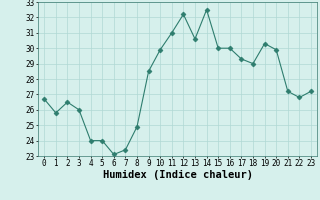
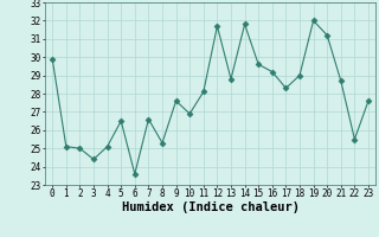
0: 26.7 -> 29.9
1: 25.8 -> 25.1
2: 26.5 -> 25.0
3: 26.0 -> 24.4
4: 24.0 -> 25.1
5: 24.0 -> 26.5
6: 23.1 -> 23.6
7: 23.4 -> 26.6
8: 24.9 -> 25.3
9: 28.5 -> 27.6
10: 29.9 -> 26.9
11: 31.0 -> 28.1
12: 32.2 -> 31.7
13: 30.6 -> 28.8
14: 32.5 -> 31.8
15: 30.0 -> 29.6
16: 30.0 -> 29.2
17: 29.3 -> 28.3
19: 30.3 -> 32.0
20: 29.9 -> 31.2
21: 27.2 -> 28.7
22: 26.8 -> 25.5
23: 27.2 -> 27.6
